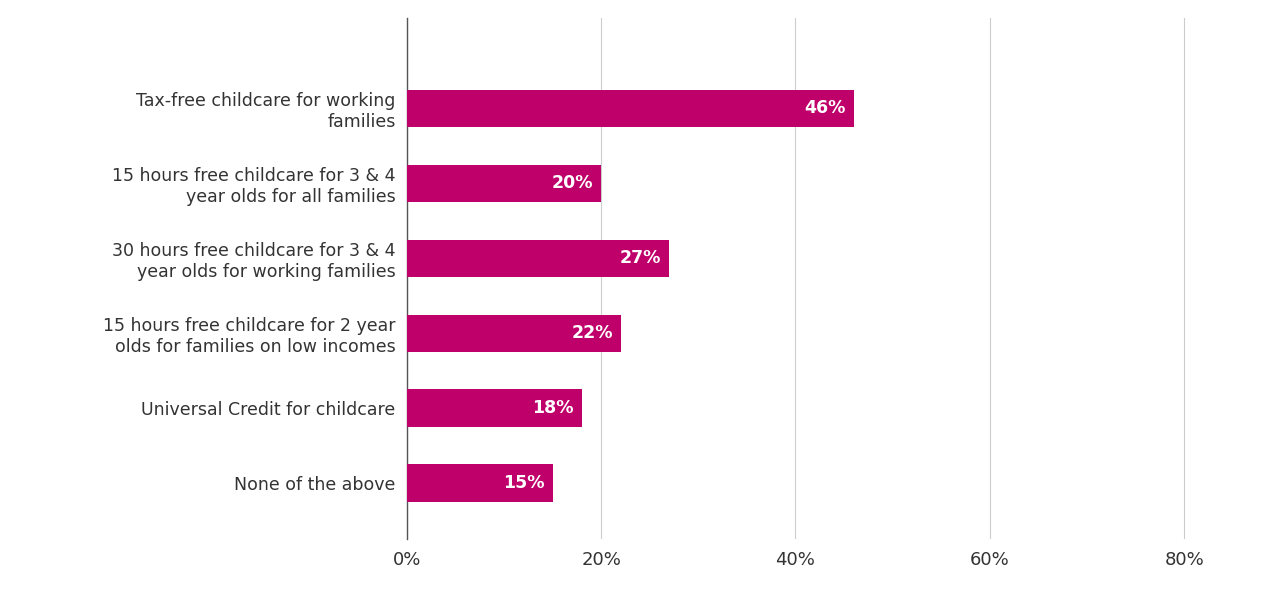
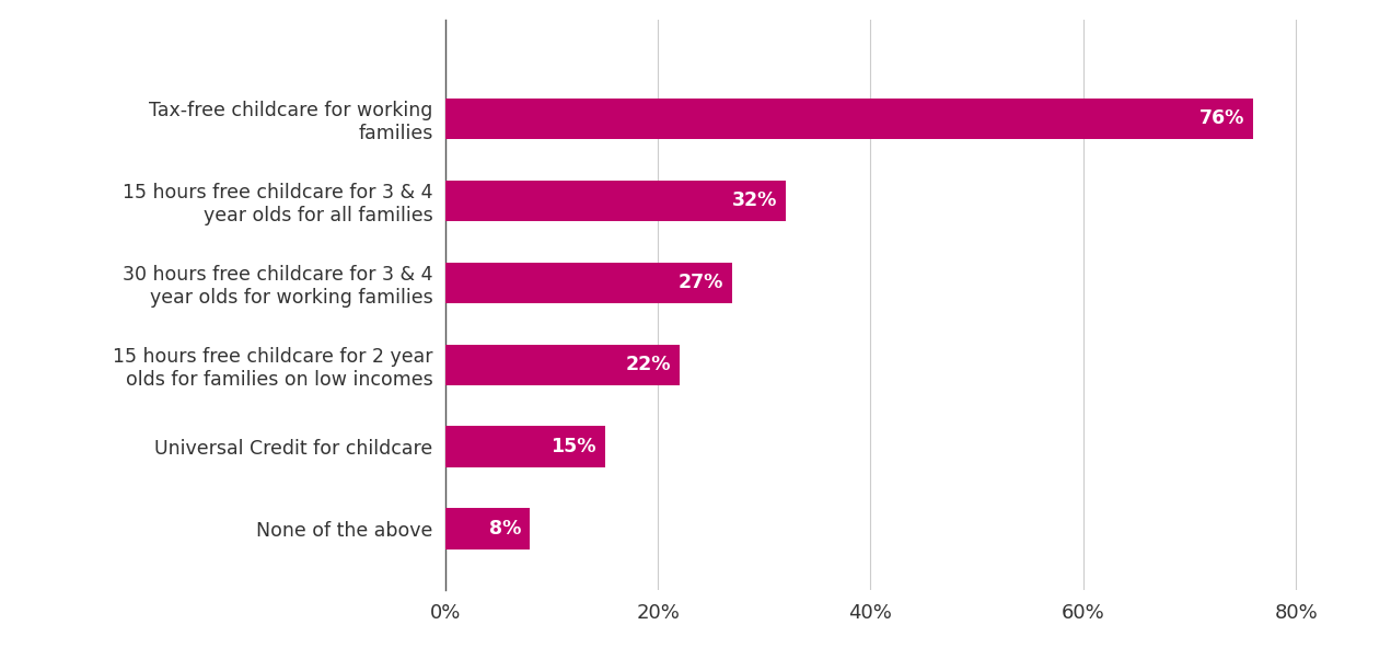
Tax-free childcare for working families: 46% -> 76%
15 hours free childcare for 3 & 4 year olds for all families: 20% -> 32%
Universal Credit for childcare: 18% -> 15%
None of the above: 15% -> 8%
